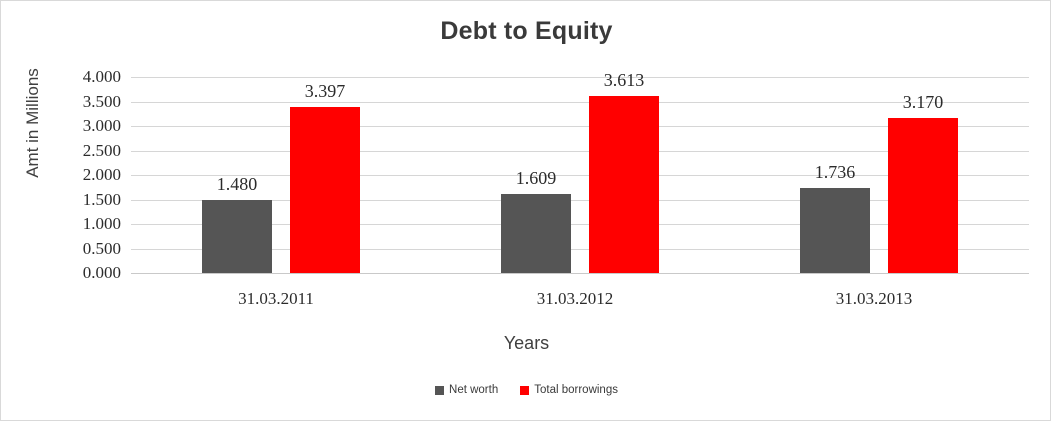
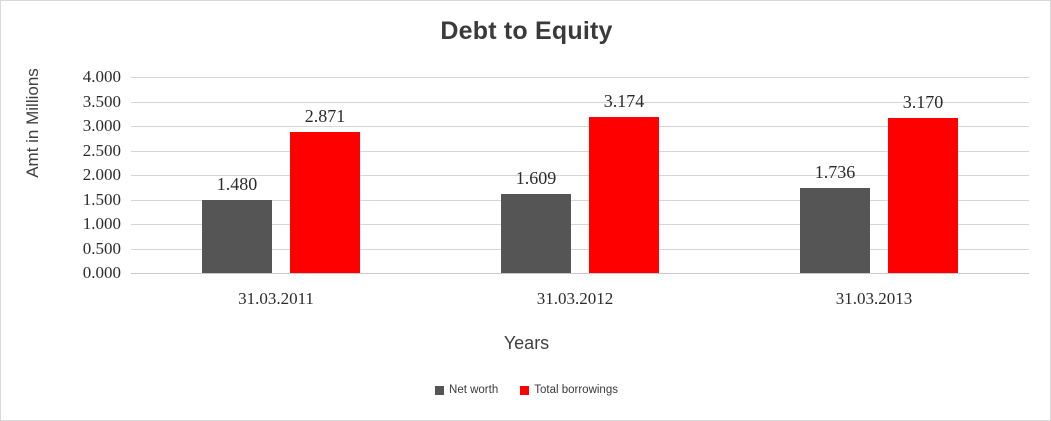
Total borrowings/31.03.2011: 3.397 -> 2.871
Total borrowings/31.03.2012: 3.613 -> 3.174
